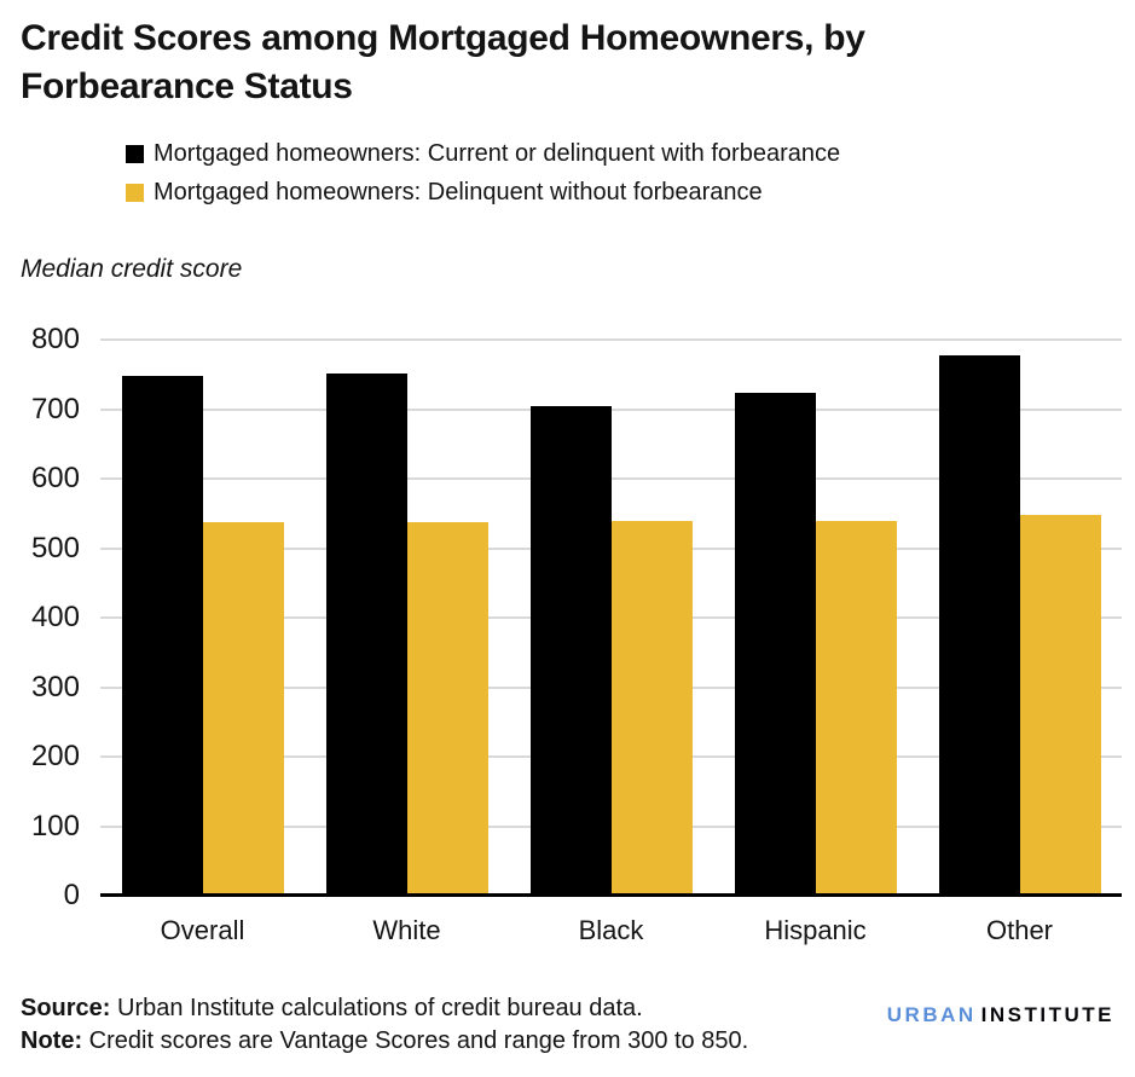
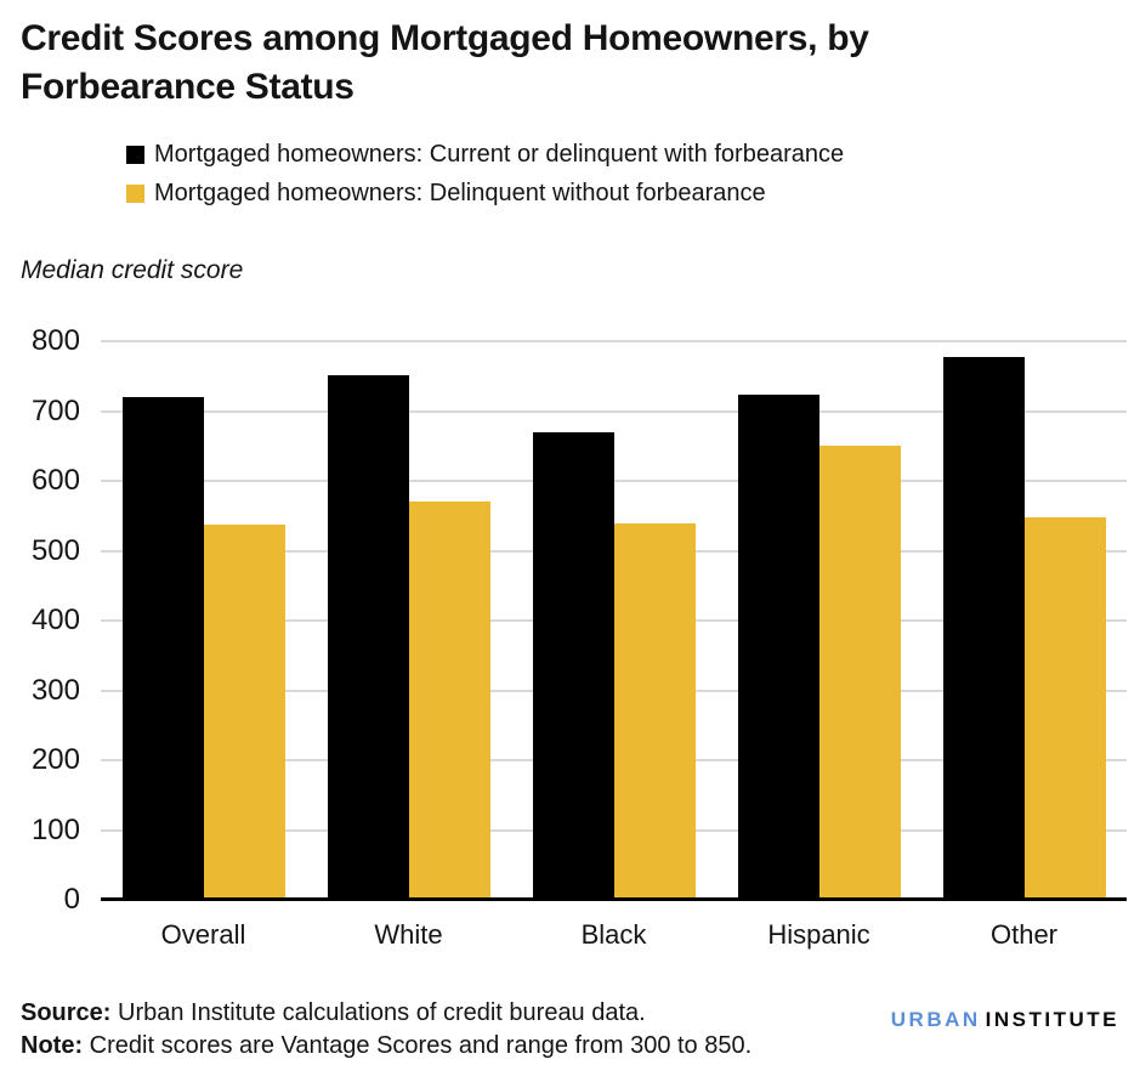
Mortgaged homeowners: Current or delinquent with forbearance/Overall: 750 -> 720
Mortgaged homeowners: Delinquent without forbearance/White: 540 -> 570
Mortgaged homeowners: Current or delinquent with forbearance/Black: 700 -> 670
Mortgaged homeowners: Delinquent without forbearance/Hispanic: 540 -> 650
